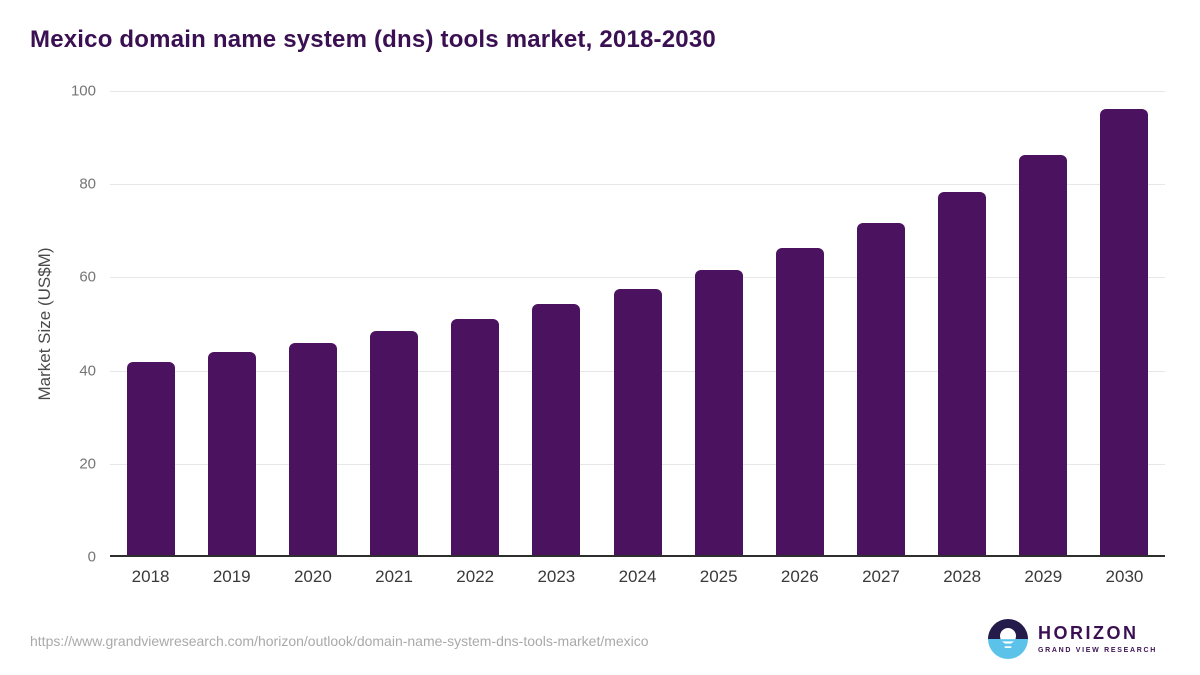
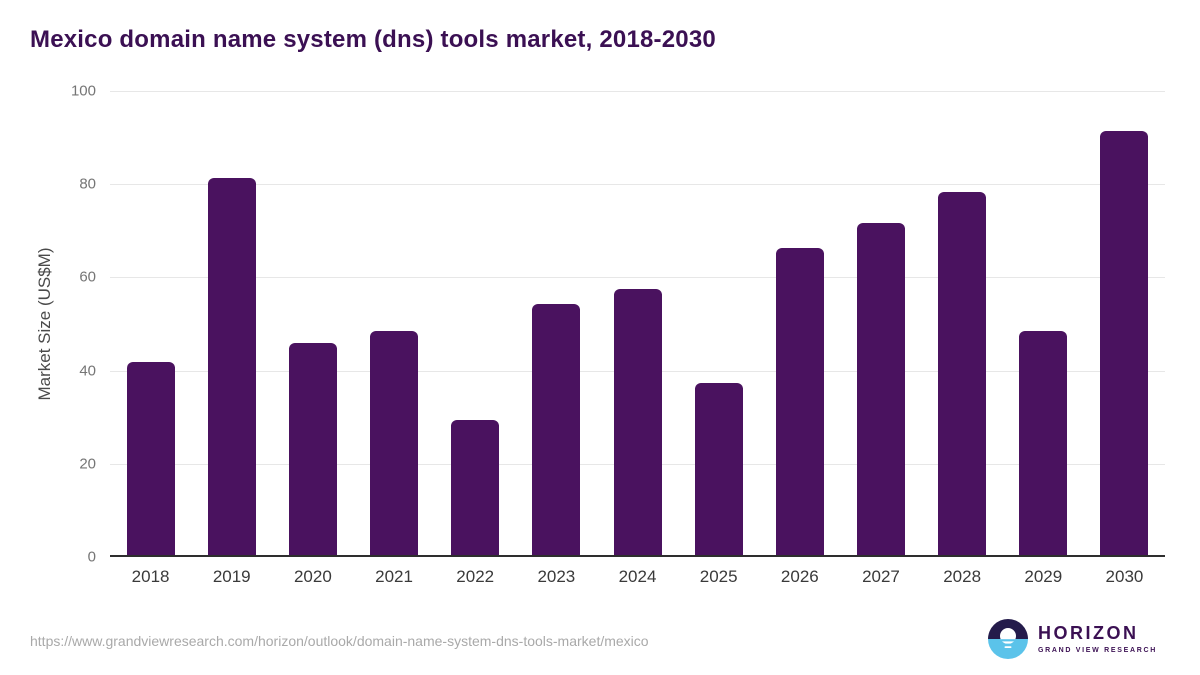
2019: 44 -> 81
2022: 51 -> 29
2025: 61 -> 37
2029: 86 -> 48
2030: 96 -> 91
